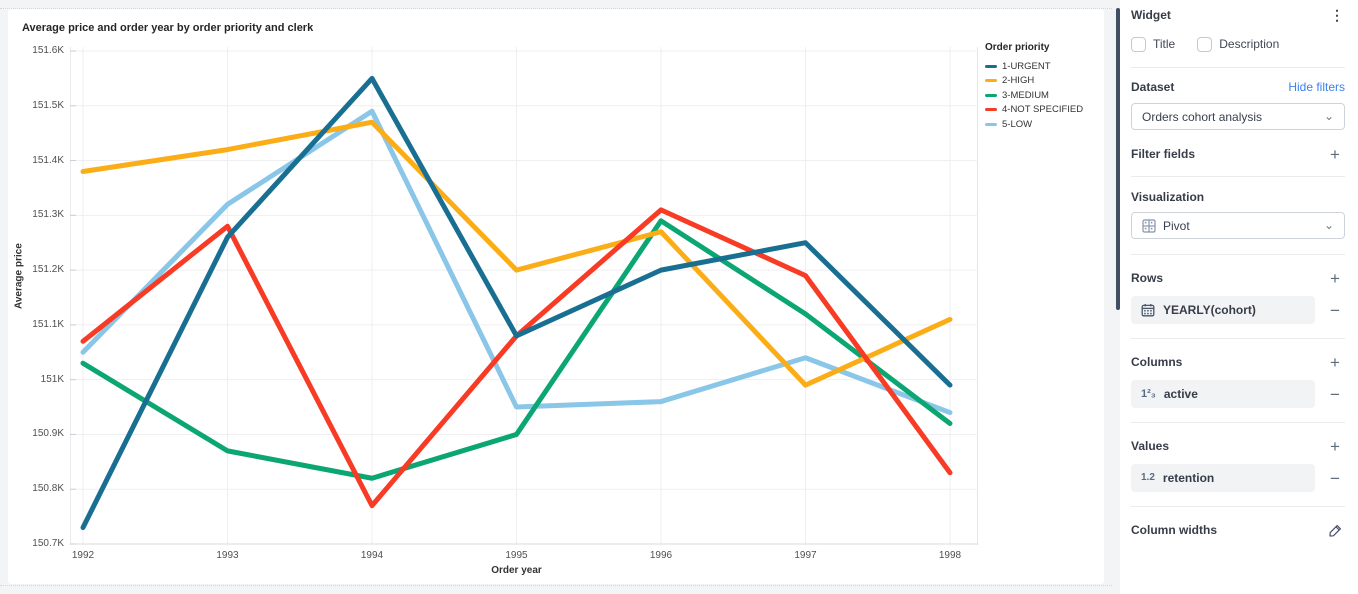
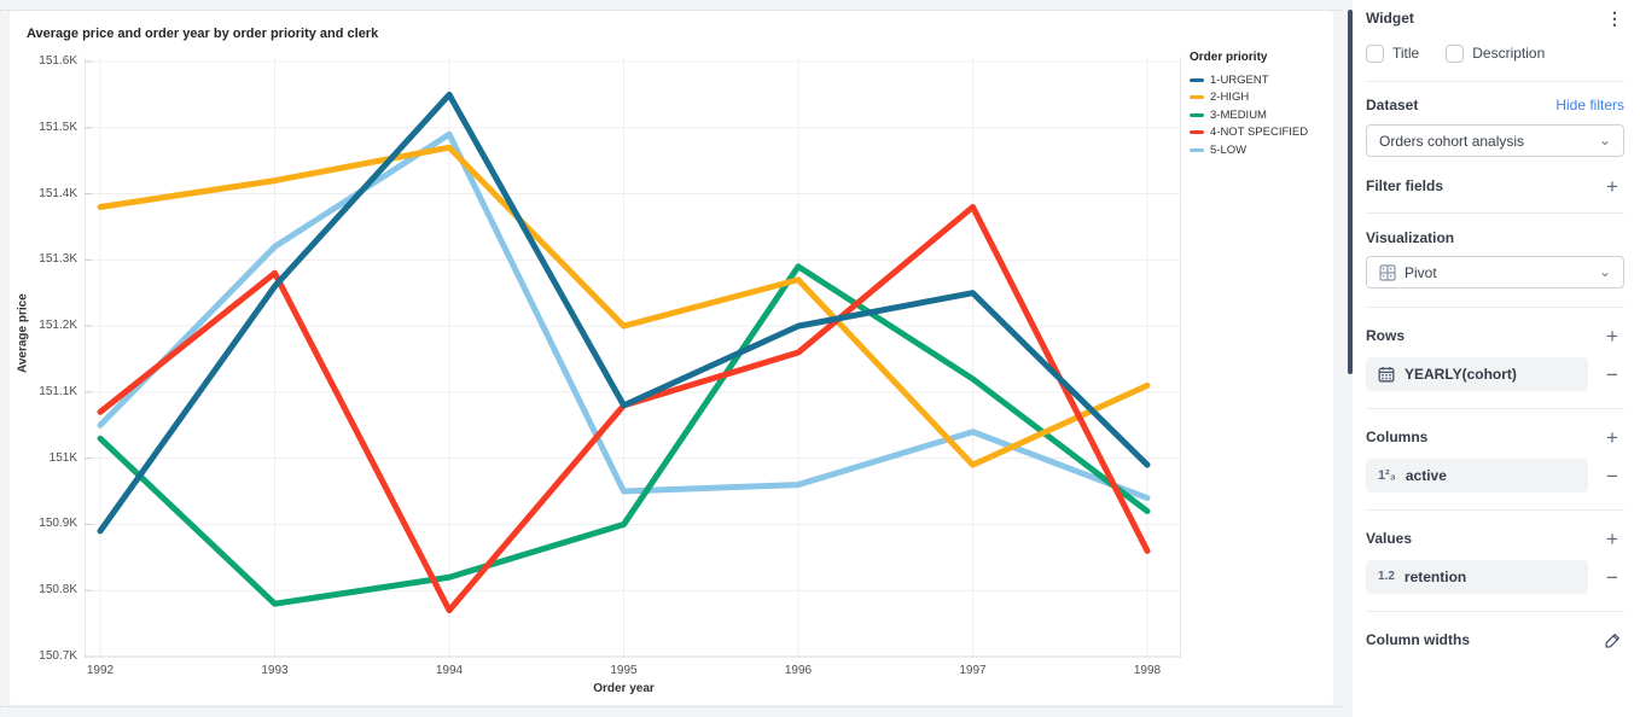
1-URGENT/1992: 150.73K -> 150.89K
3-MEDIUM/1993: 150.87K -> 150.78K
4-NOT SPECIFIED/1996: 151.31K -> 151.16K
4-NOT SPECIFIED/1997: 151.19K -> 151.38K
4-NOT SPECIFIED/1998: 150.83K -> 150.86K
